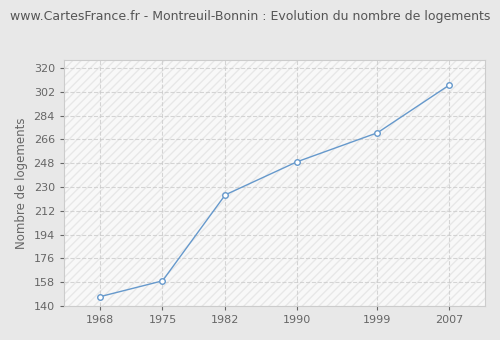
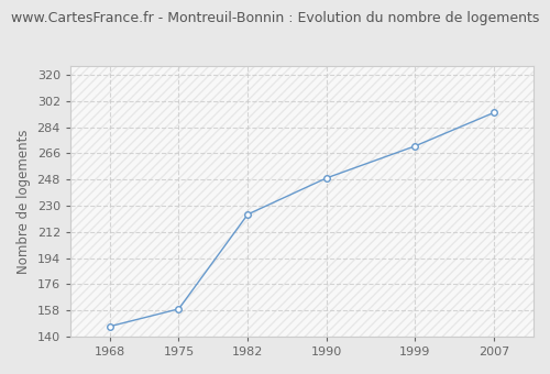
2007: 307 -> 294
